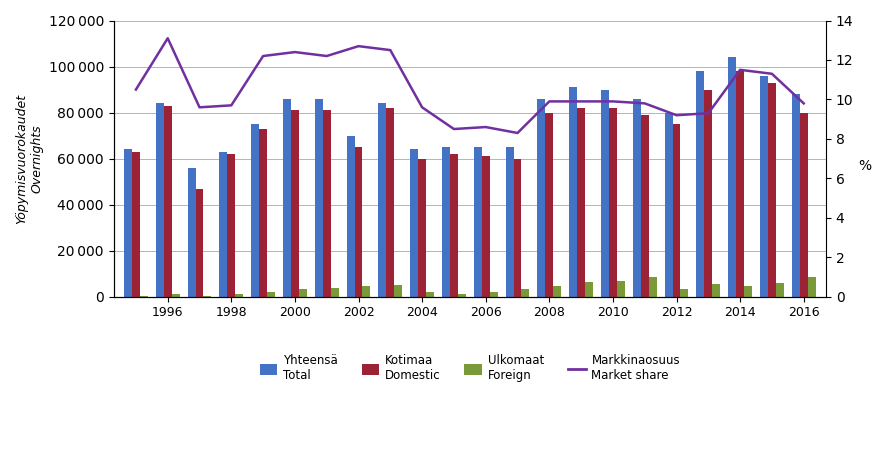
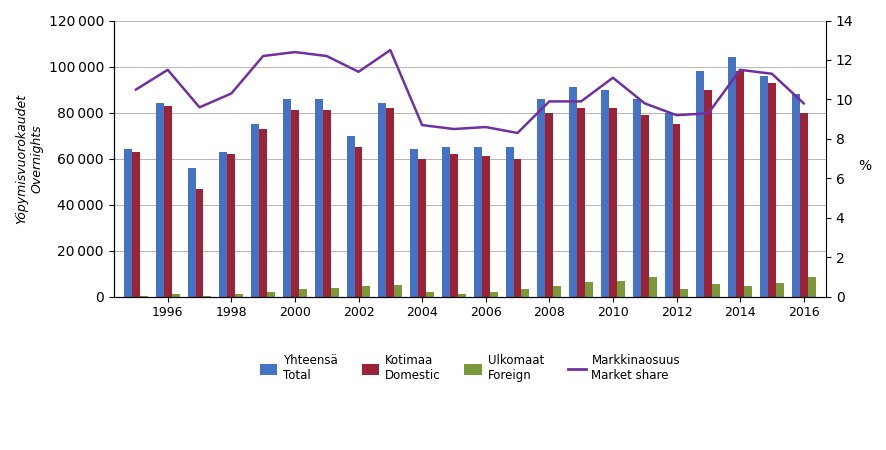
Markkinaosuus Market share/1996: 13.1 -> 11.5
Markkinaosuus Market share/1998: 9.7 -> 10.3
Markkinaosuus Market share/2002: 12.7 -> 11.4
Markkinaosuus Market share/2004: 9.6 -> 8.7
Markkinaosuus Market share/2010: 9.9 -> 11.1
